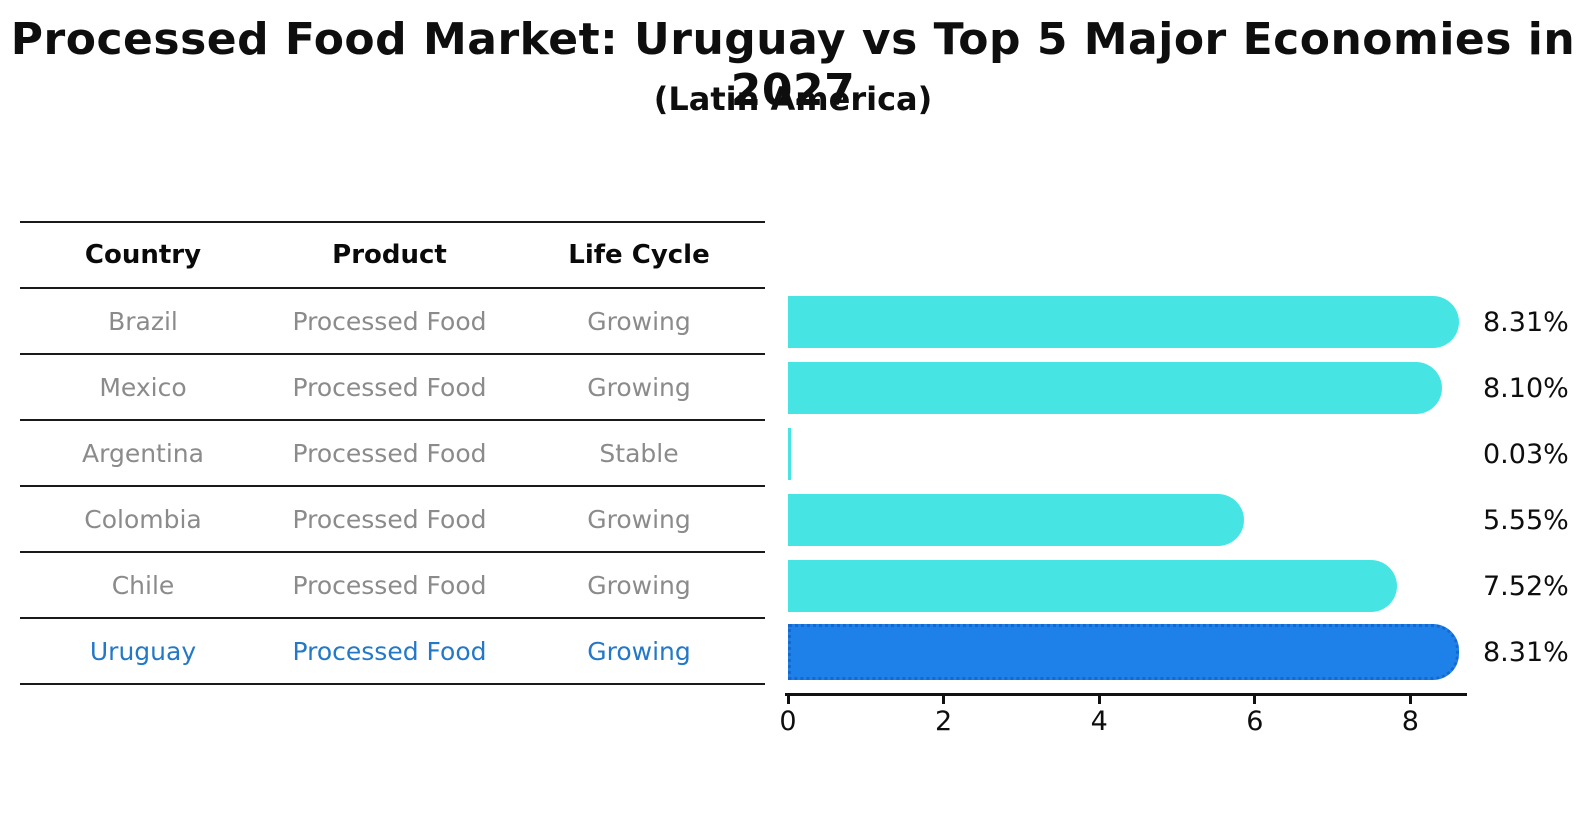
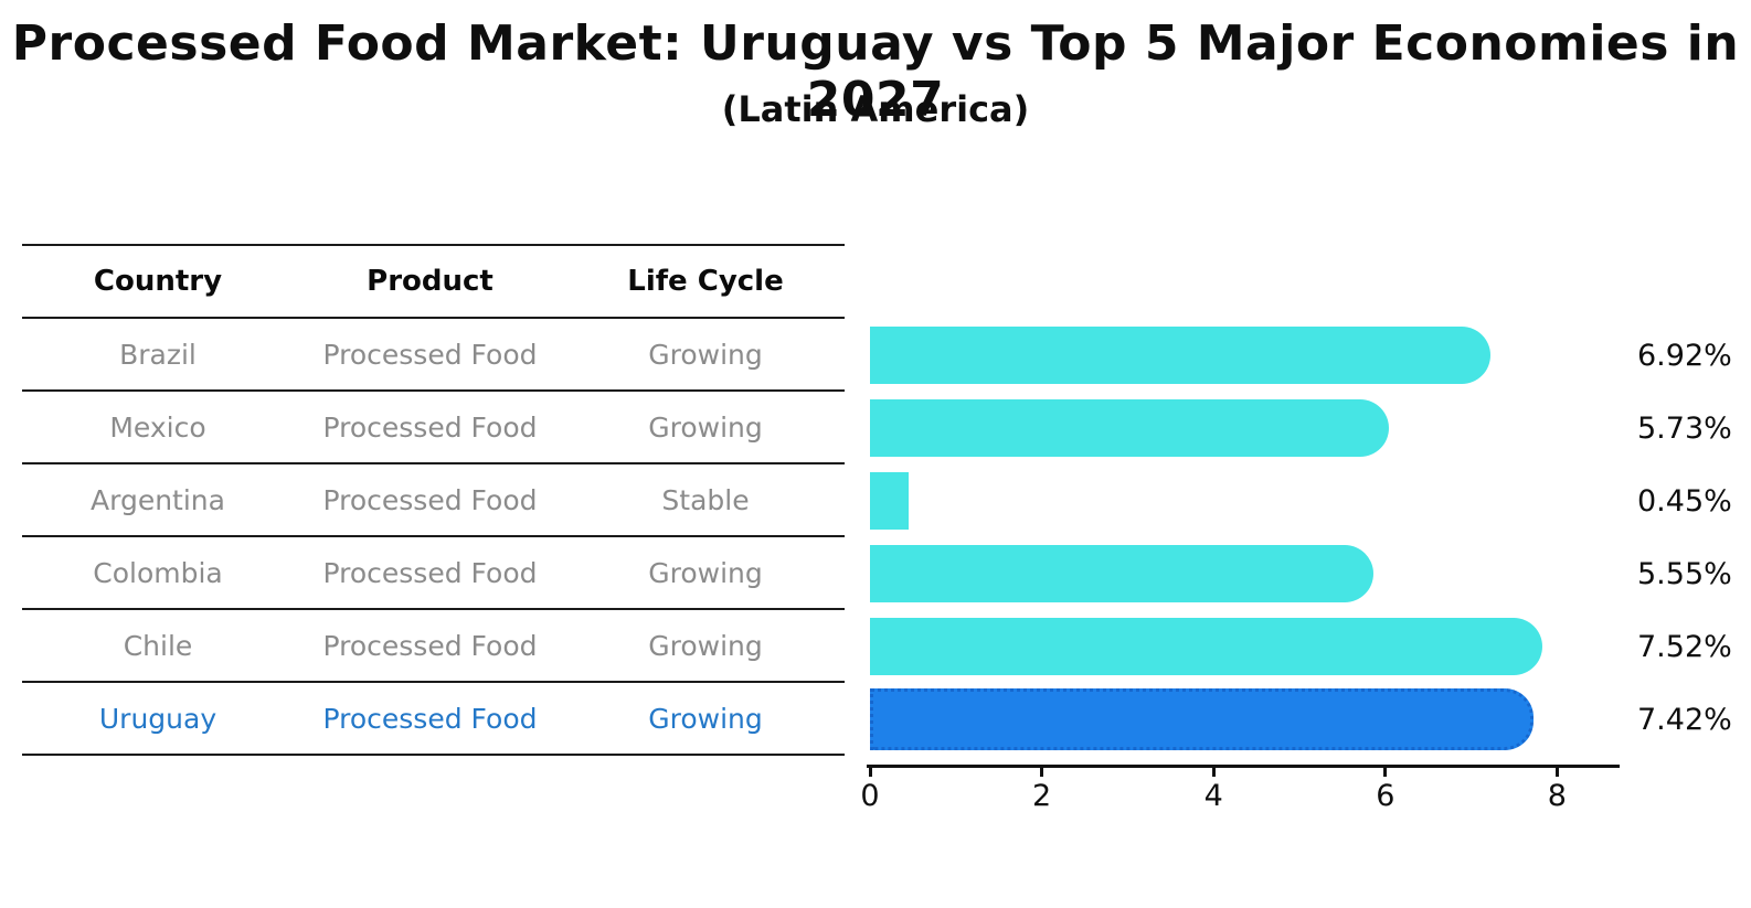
Brazil: 8.31% -> 6.92%
Mexico: 8.10% -> 5.73%
Argentina: 0.03% -> 0.45%
Uruguay: 8.31% -> 7.42%
